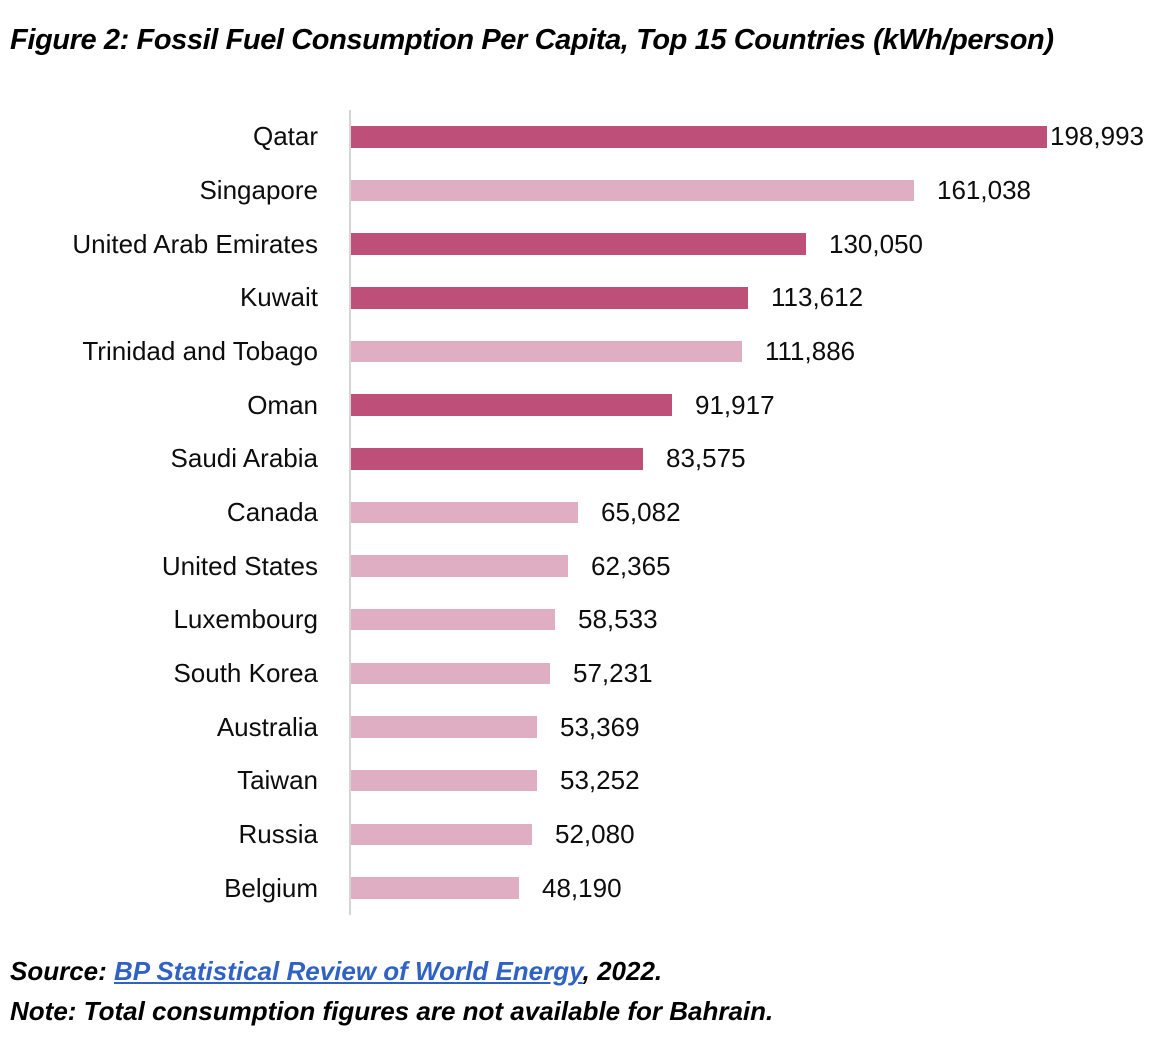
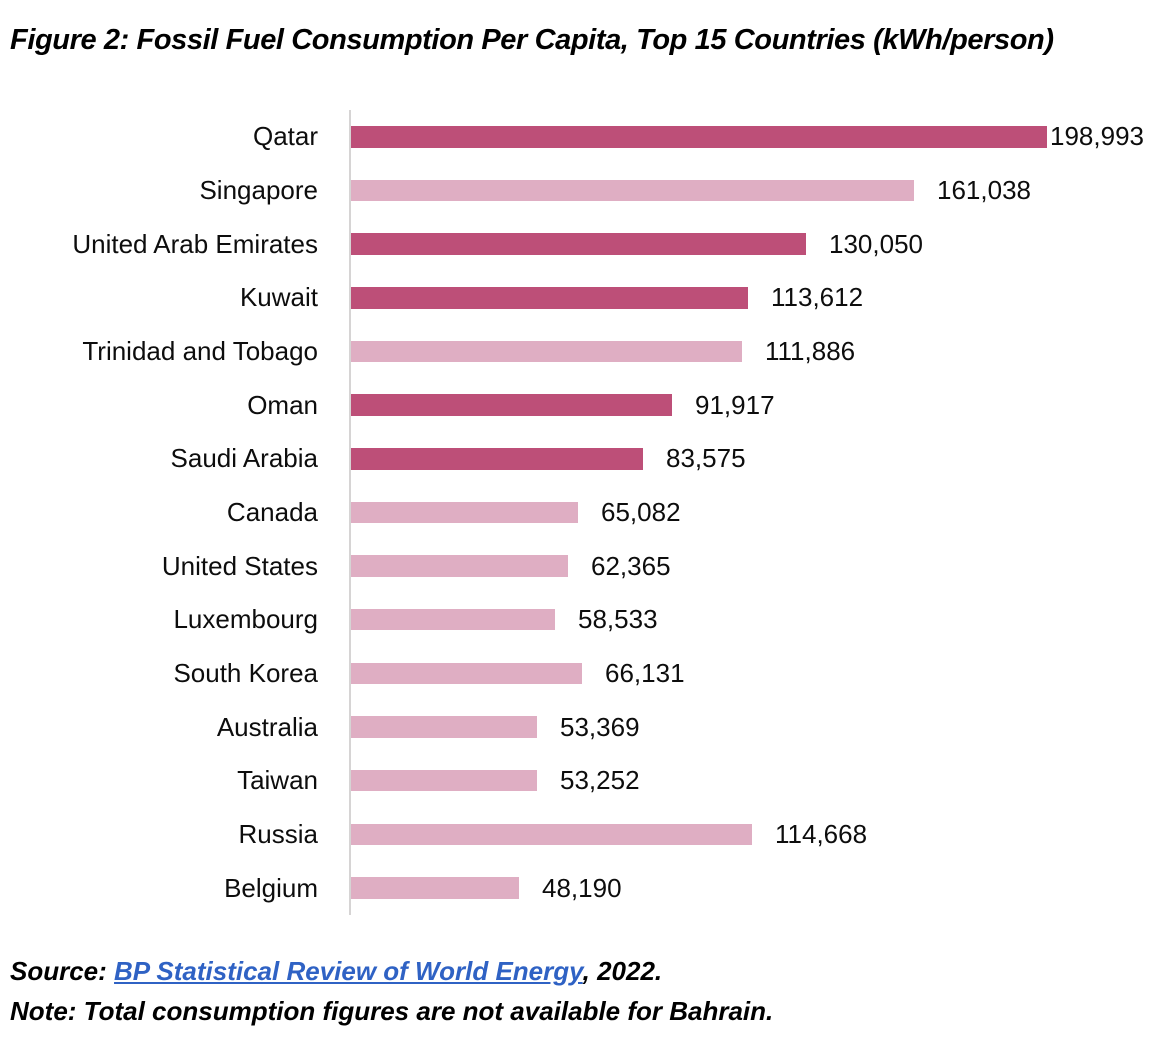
South Korea: 57,231 -> 66,131
Russia: 52,080 -> 114,668
